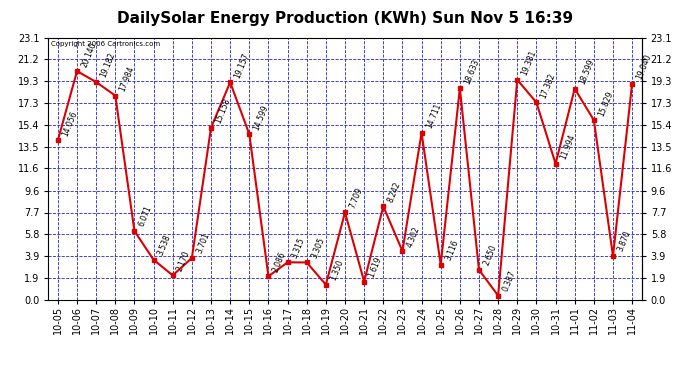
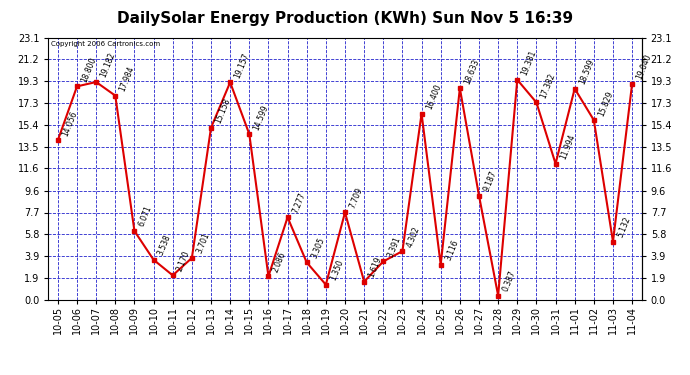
10-06: 20.1 -> 18.8
10-17: 3.315 -> 7.277
10-22: 8.242 -> 3.391
10-24: 14.711 -> 16.400
10-27: 2.650 -> 9.187
11-03: 3.870 -> 5.132
